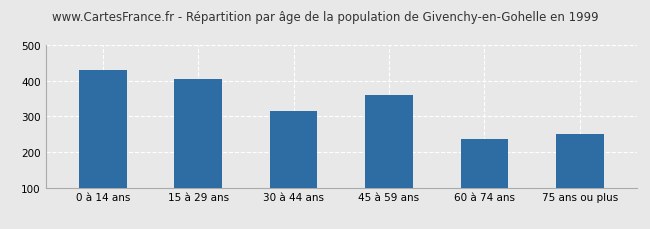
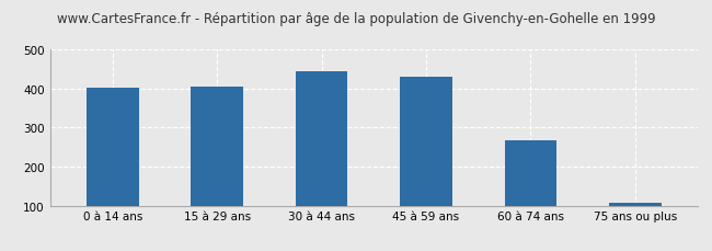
0 à 14 ans: 430 -> 403
30 à 44 ans: 315 -> 443
45 à 59 ans: 360 -> 430
60 à 74 ans: 235 -> 267
75 ans ou plus: 250 -> 107
